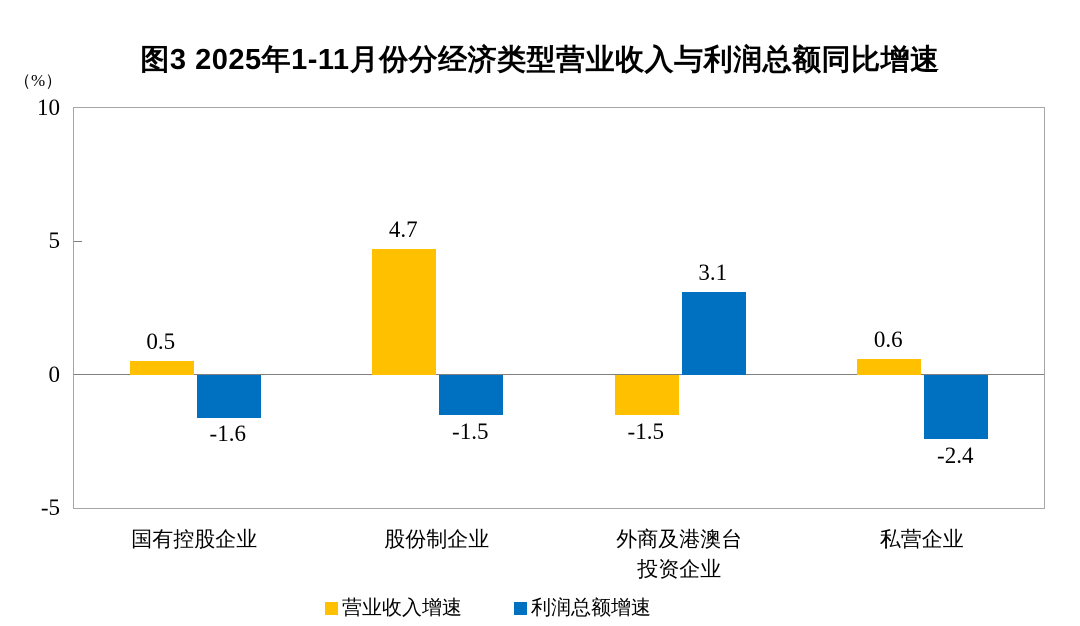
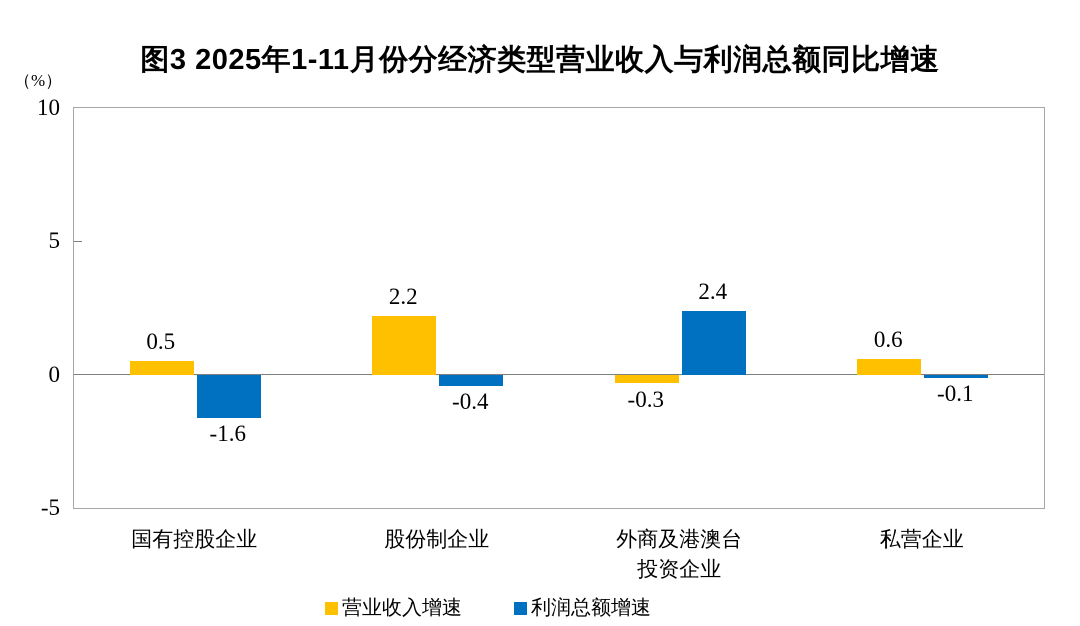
营业收入增速/股份制企业: 4.7 -> 2.2
利润总额增速/股份制企业: -1.5 -> -0.4
营业收入增速/外商及港澳台 投资企业: -1.5 -> -0.3
利润总额增速/外商及港澳台 投资企业: 3.1 -> 2.4
利润总额增速/私营企业: -2.4 -> -0.1
